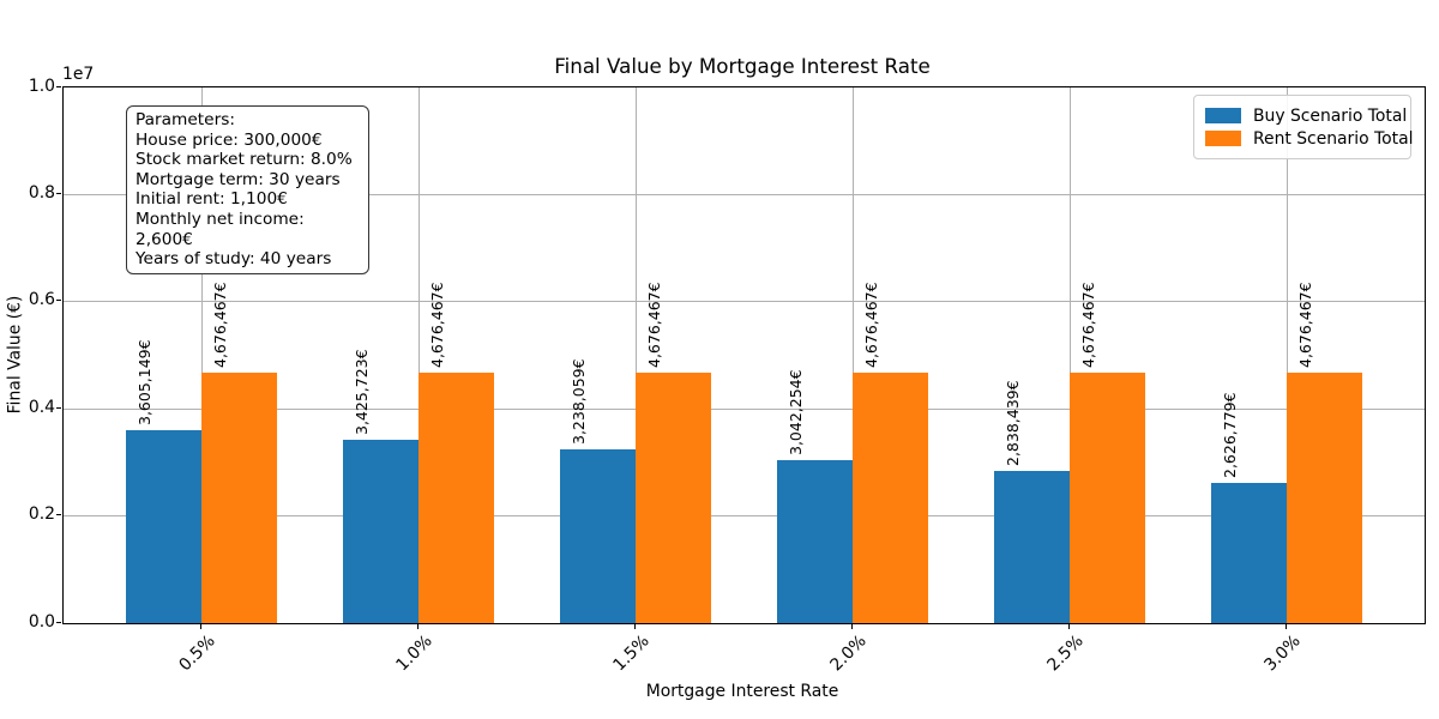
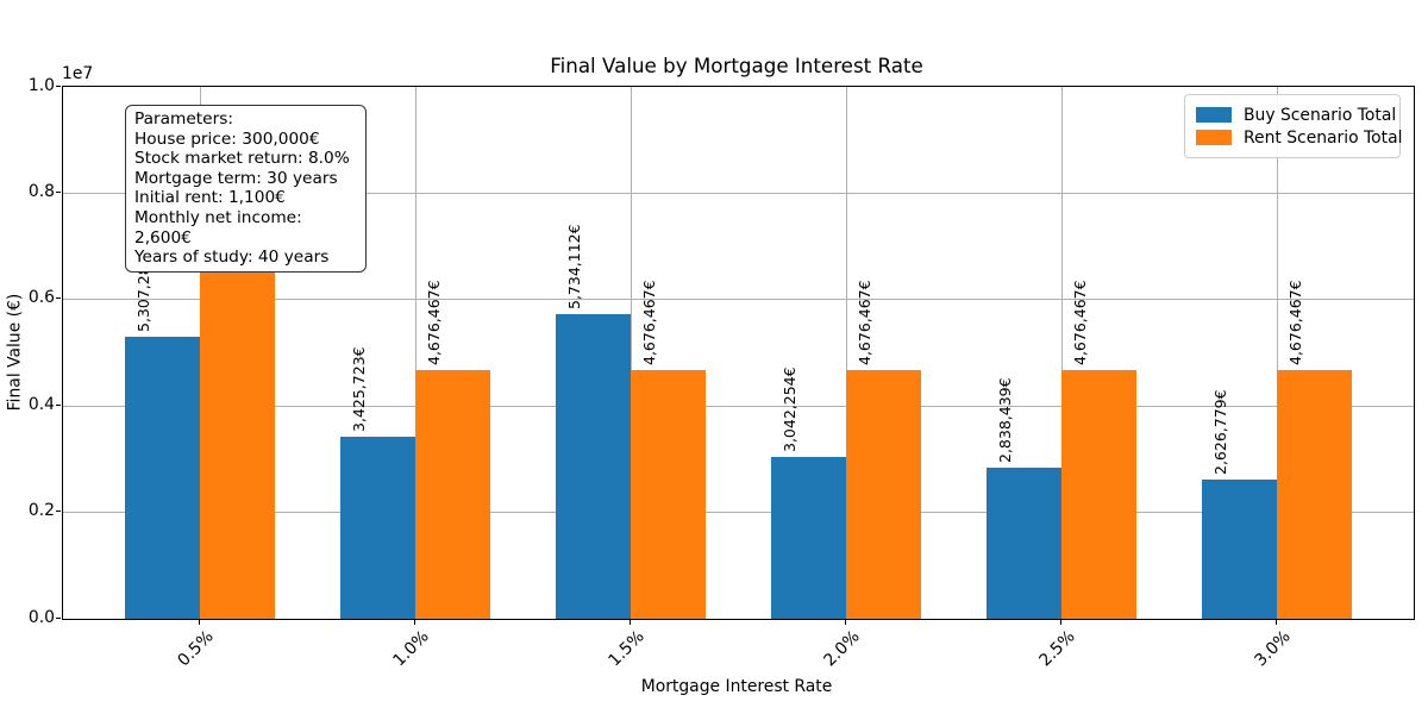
Buy Scenario Total/0.5%: 3,605,149 -> 5,307,281
Rent Scenario Total/0.5%: 4,676,467 -> 7,799,590
Buy Scenario Total/1.5%: 3,238,059 -> 5,734,112
